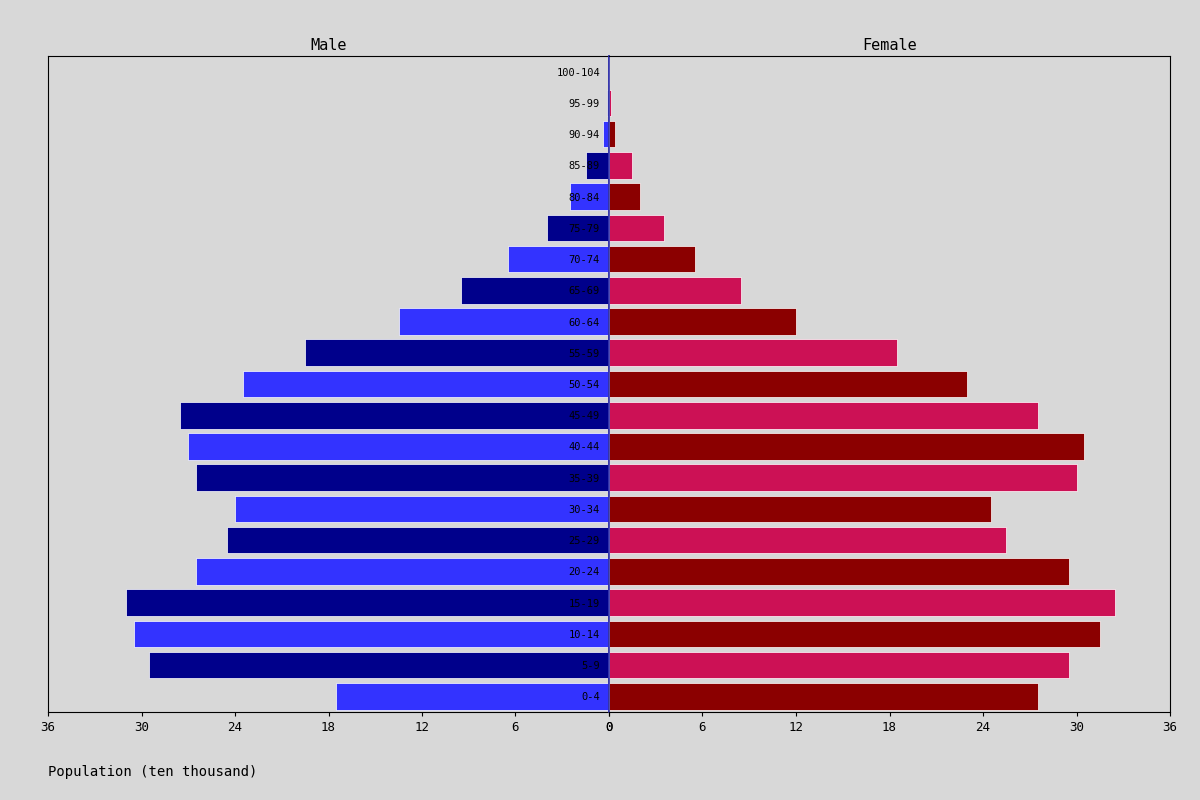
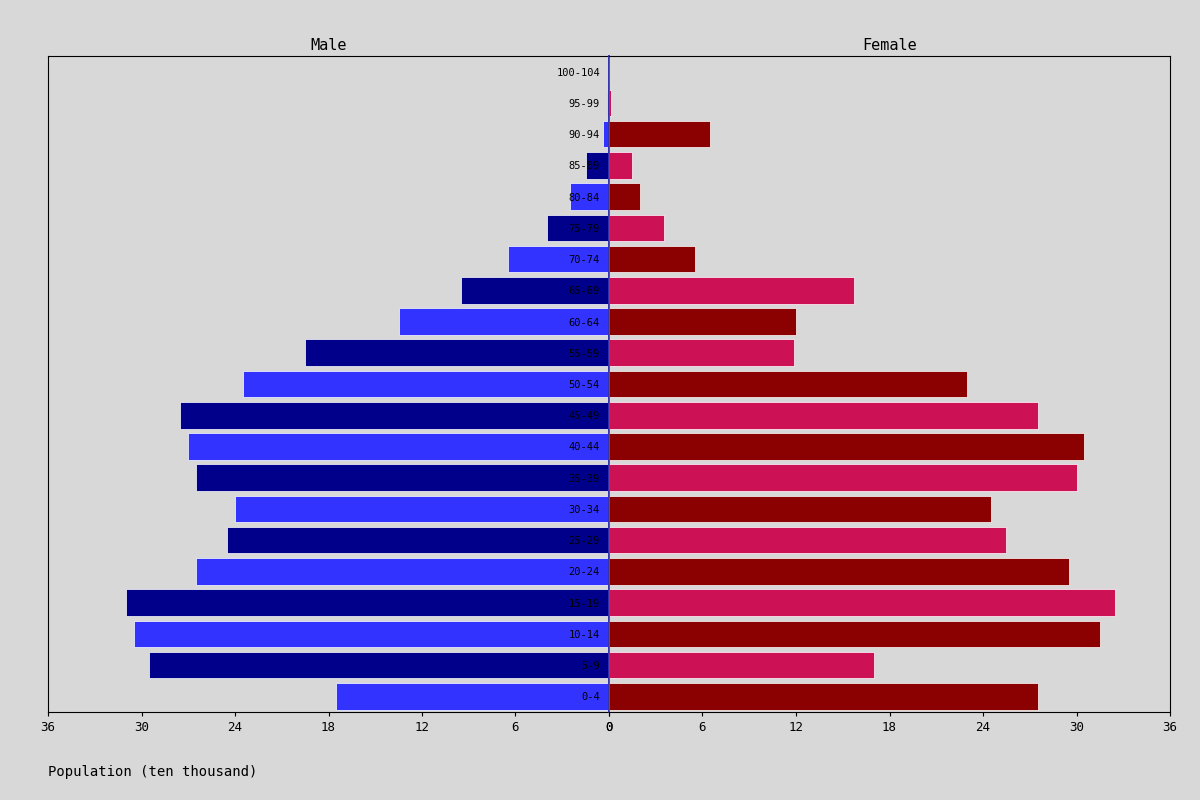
Female/90-94: 0.4 -> 6.5
Female/65-69: 8.5 -> 15.7
Female/55-59: 18.5 -> 11.9
Female/5-9: 29.5 -> 17.0
